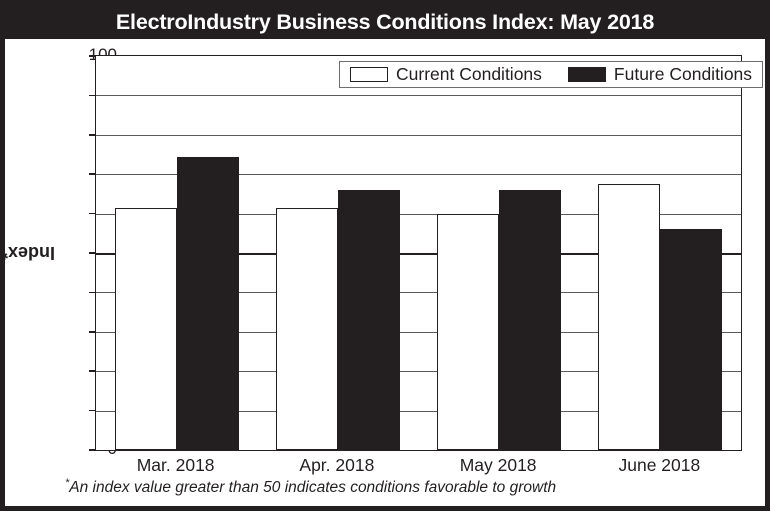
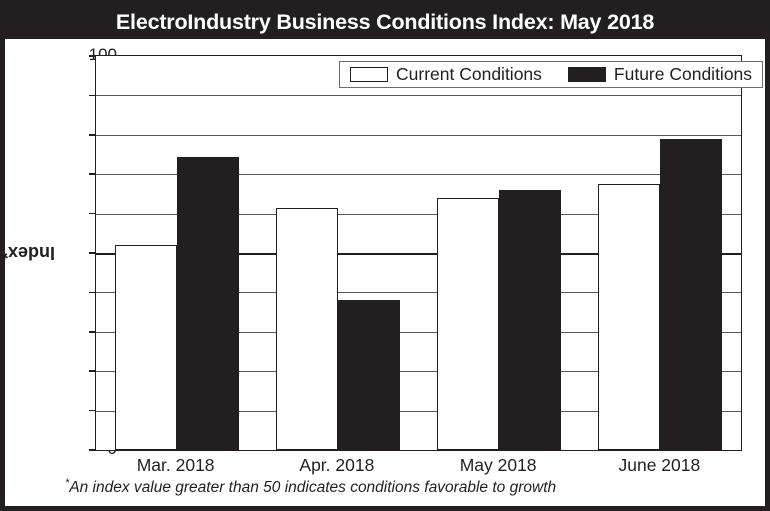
Current Conditions/Mar. 2018: 62 -> 52
Future Conditions/Apr. 2018: 66 -> 38
Current Conditions/May 2018: 60 -> 64
Future Conditions/June 2018: 56 -> 79
